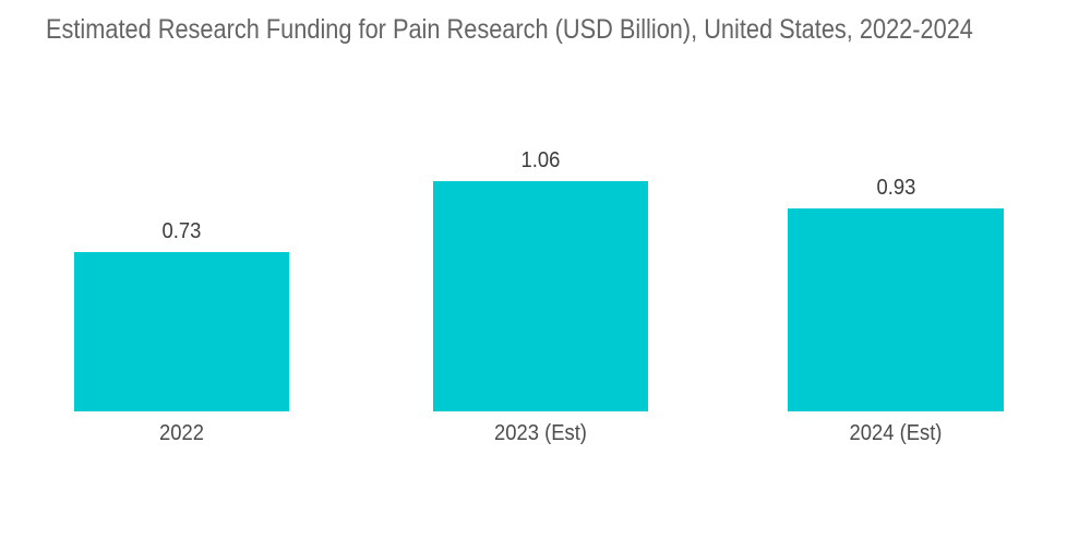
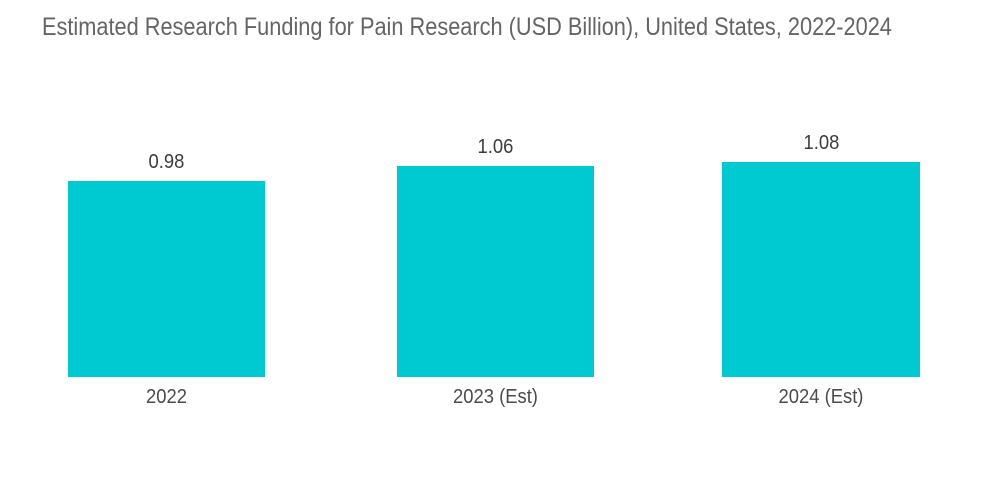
2022: 0.73 -> 0.98
2024 (Est): 0.93 -> 1.08
